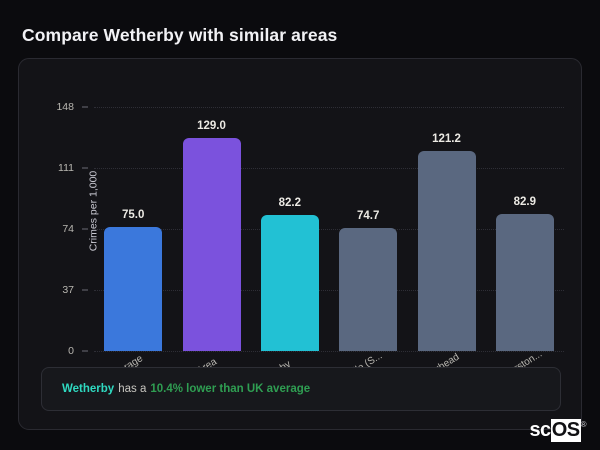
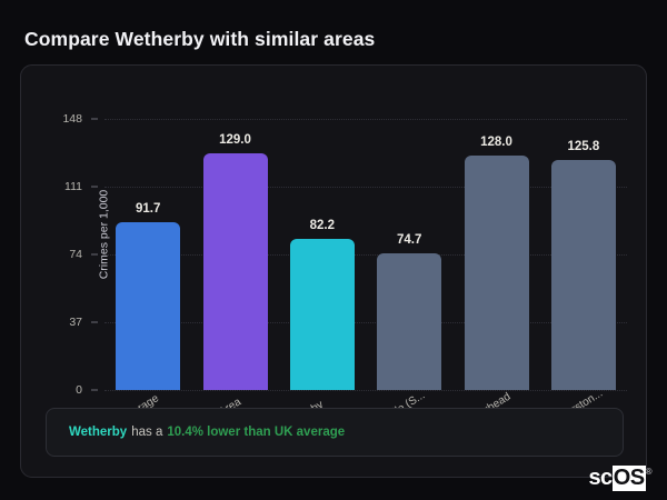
UK Average: 75.0 -> 91.7
Leatherhead: 121.2 -> 128.0
Featherston...: 82.9 -> 125.8
